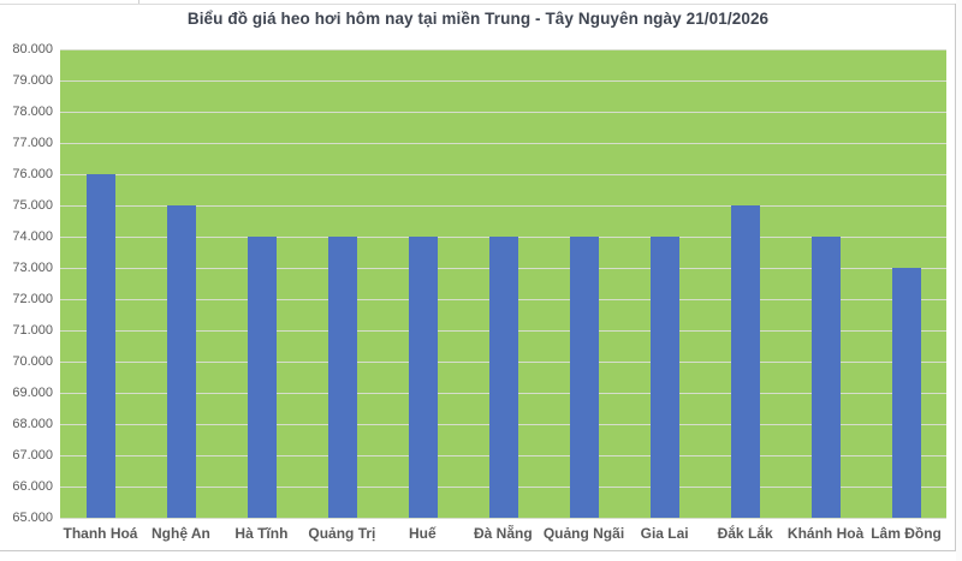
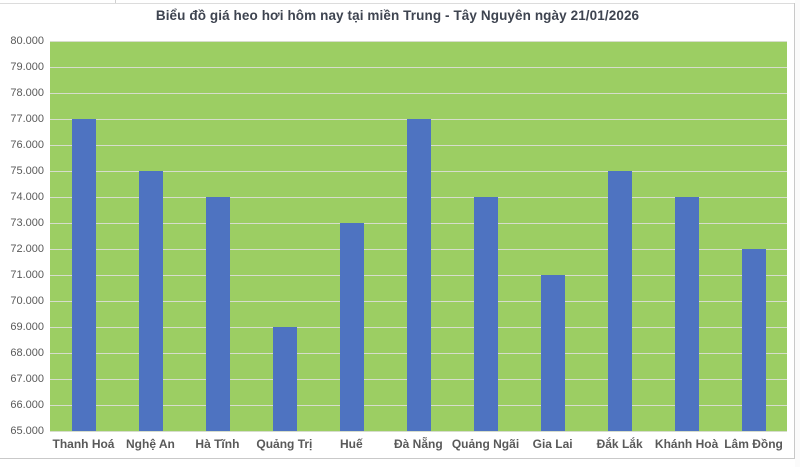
Thanh Hoá: 76000 -> 77000
Quảng Trị: 74000 -> 69000
Huế: 74000 -> 73000
Đà Nẵng: 74000 -> 77000
Gia Lai: 74000 -> 71000
Lâm Đồng: 73000 -> 72000
